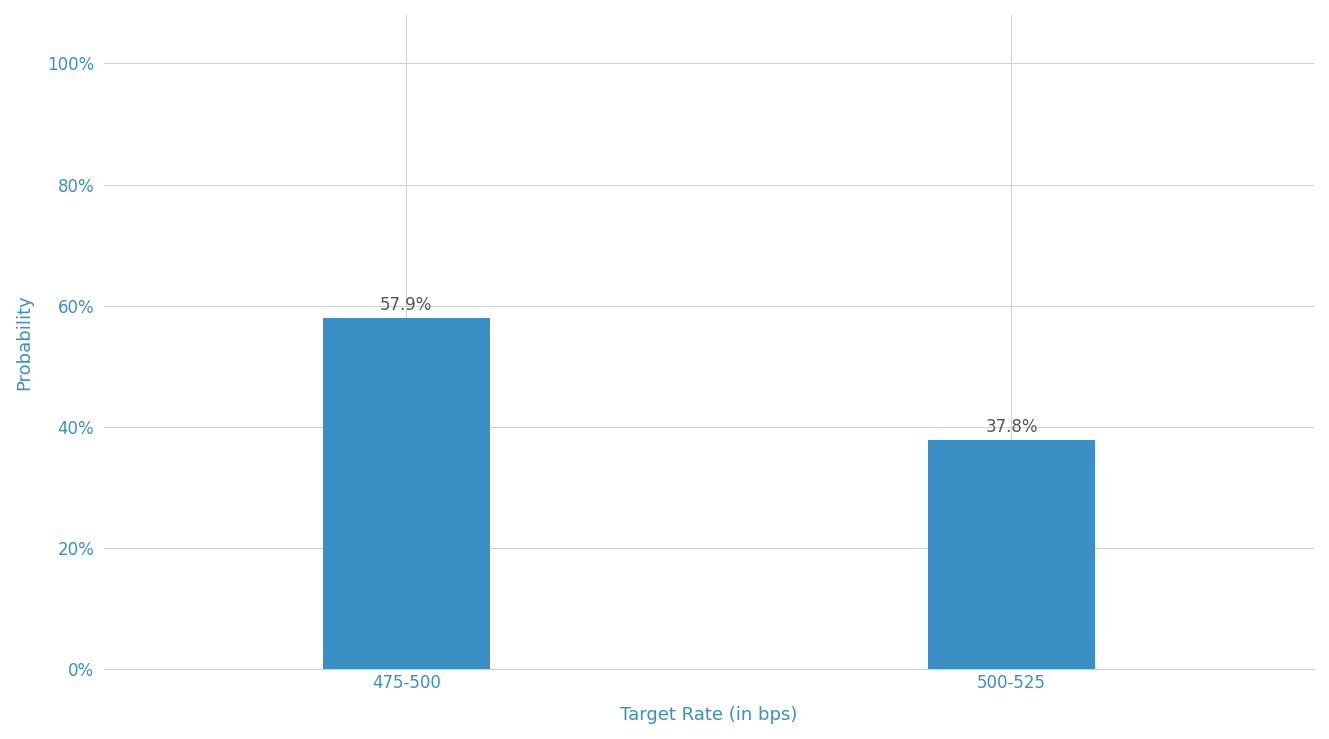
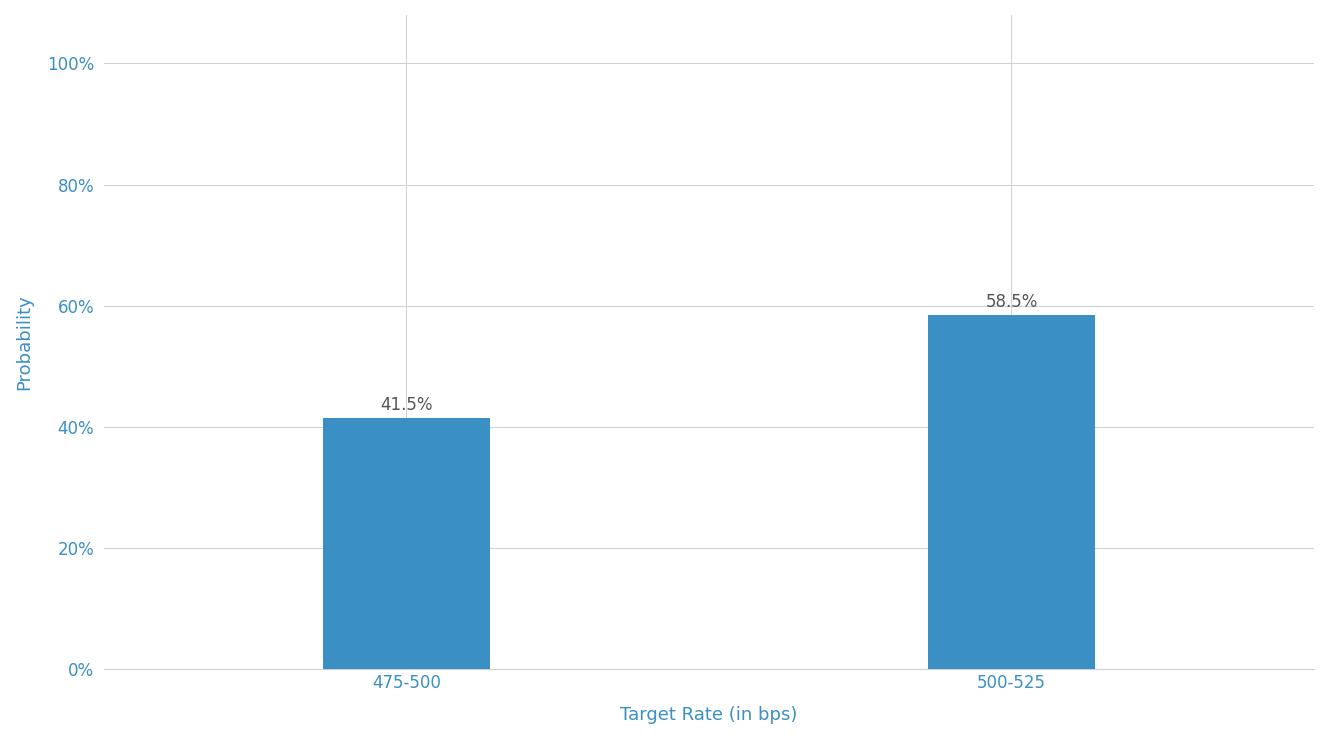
475-500: 57.9% -> 41.5%
500-525: 37.8% -> 58.5%
